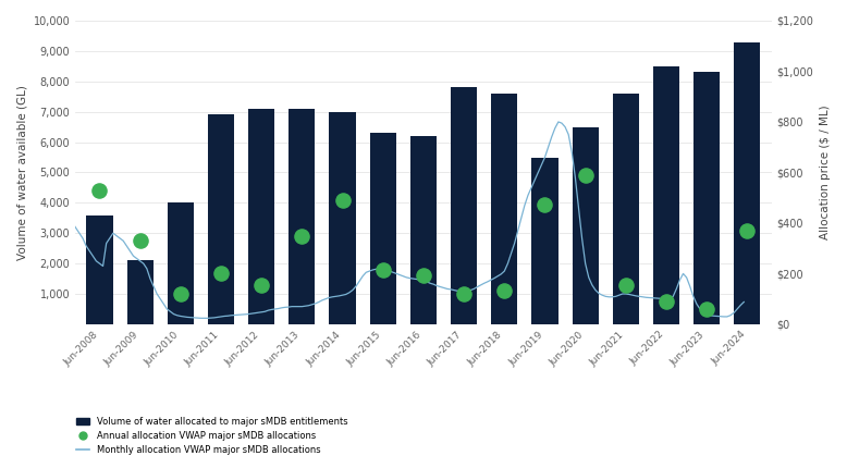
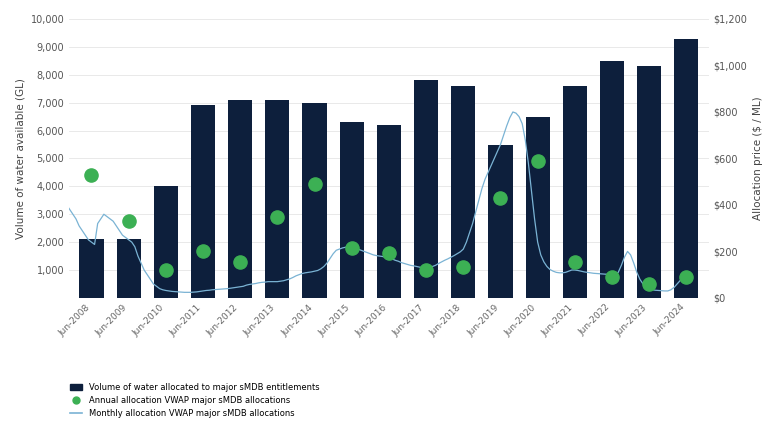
Volume of water allocated to major sMDB entitlements/Jun-2008: 3,600 -> 2,100
Annual allocation VWAP major sMDB allocations/Jun-2019: $475 -> $430
Annual allocation VWAP major sMDB allocations/Jun-2024: $370 -> $90
